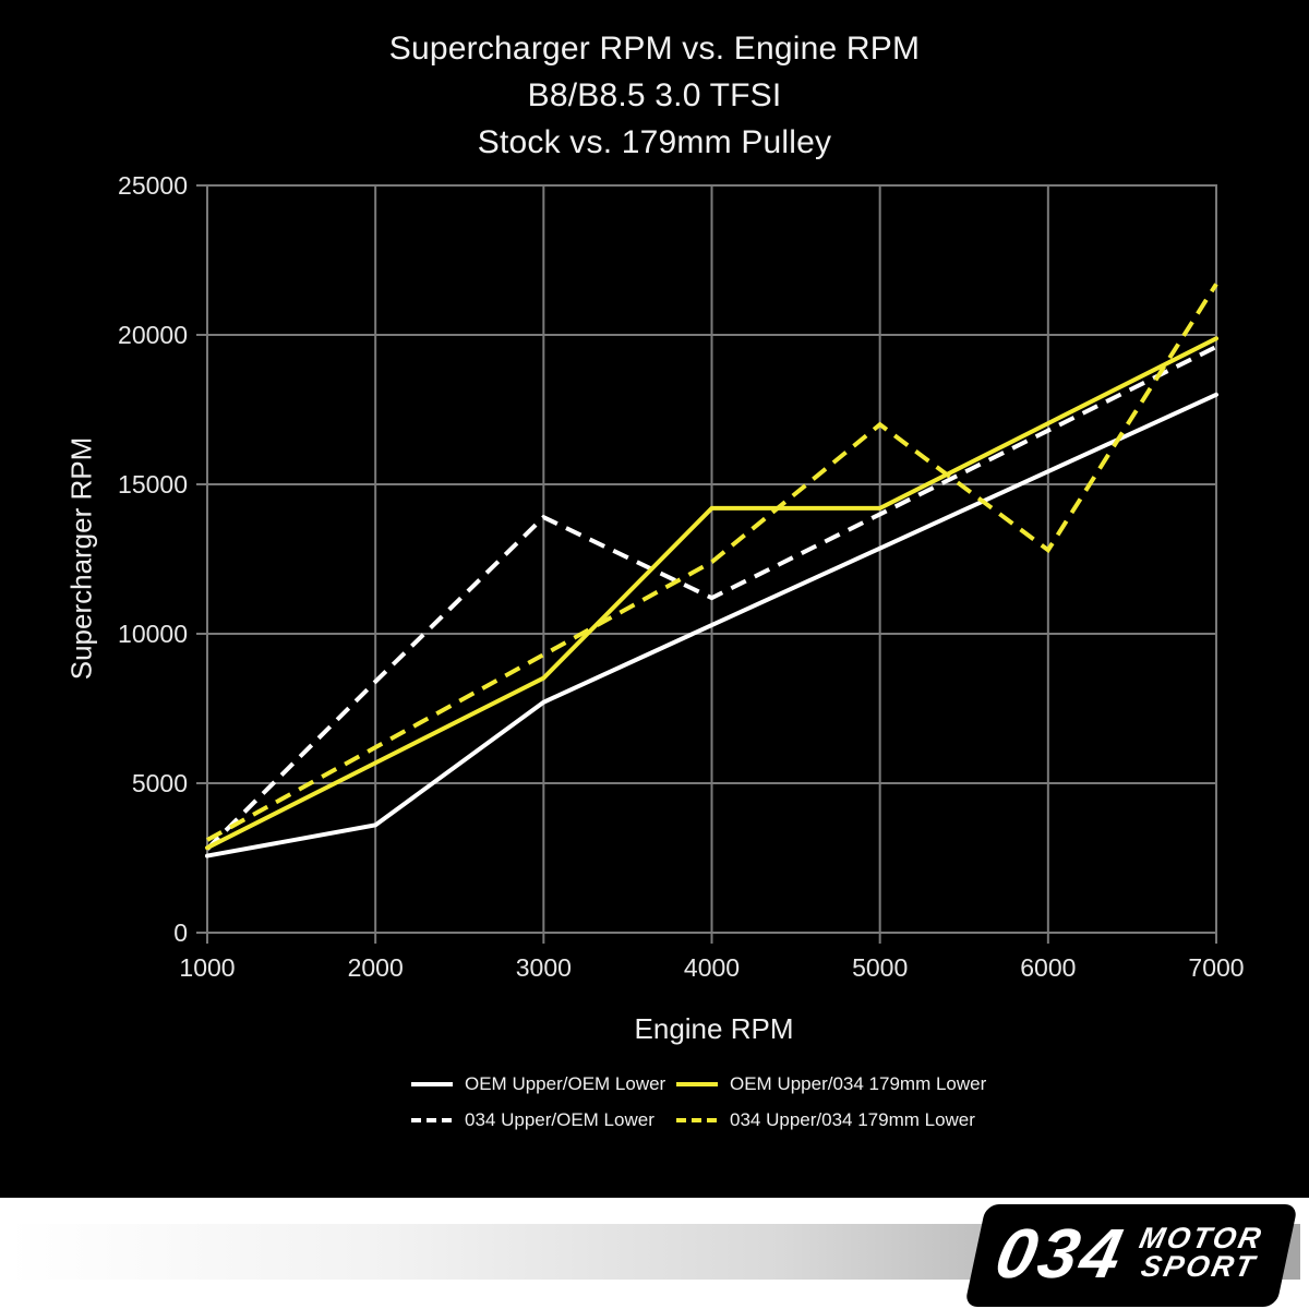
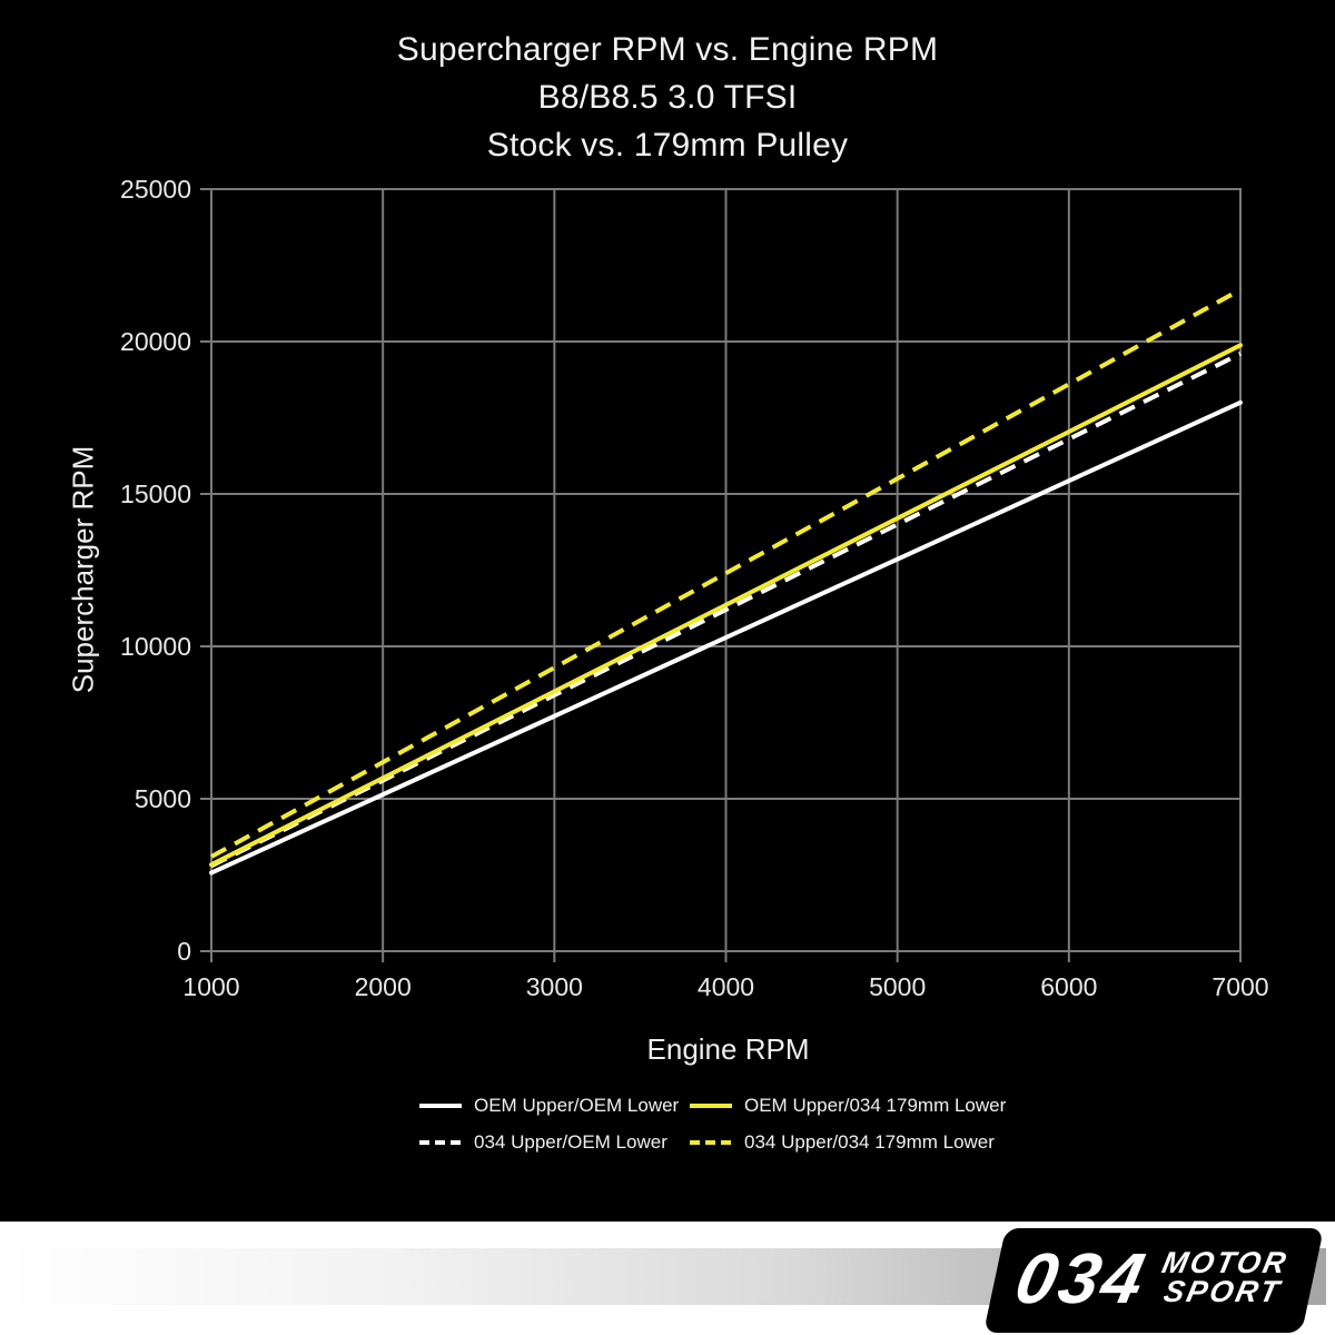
OEM Upper/OEM Lower/2000: 3600 -> 5100
034 Upper/OEM Lower/2000: 8400 -> 5600
034 Upper/OEM Lower/3000: 13900 -> 8400
OEM Upper/034 179mm Lower/4000: 14200 -> 11400
034 Upper/034 179mm Lower/5000: 17000 -> 15500
034 Upper/034 179mm Lower/6000: 12800 -> 18600
